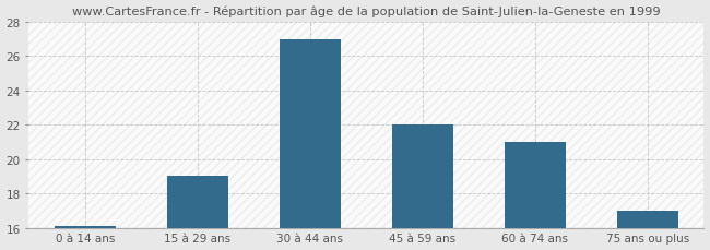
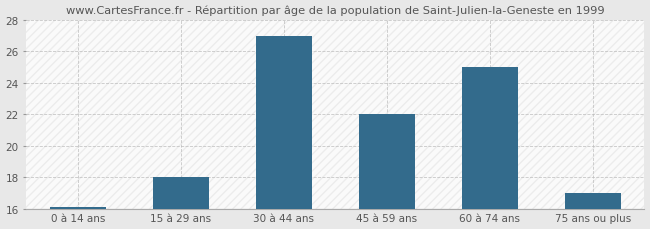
15 à 29 ans: 19.0 -> 18.0
60 à 74 ans: 21.0 -> 25.0
